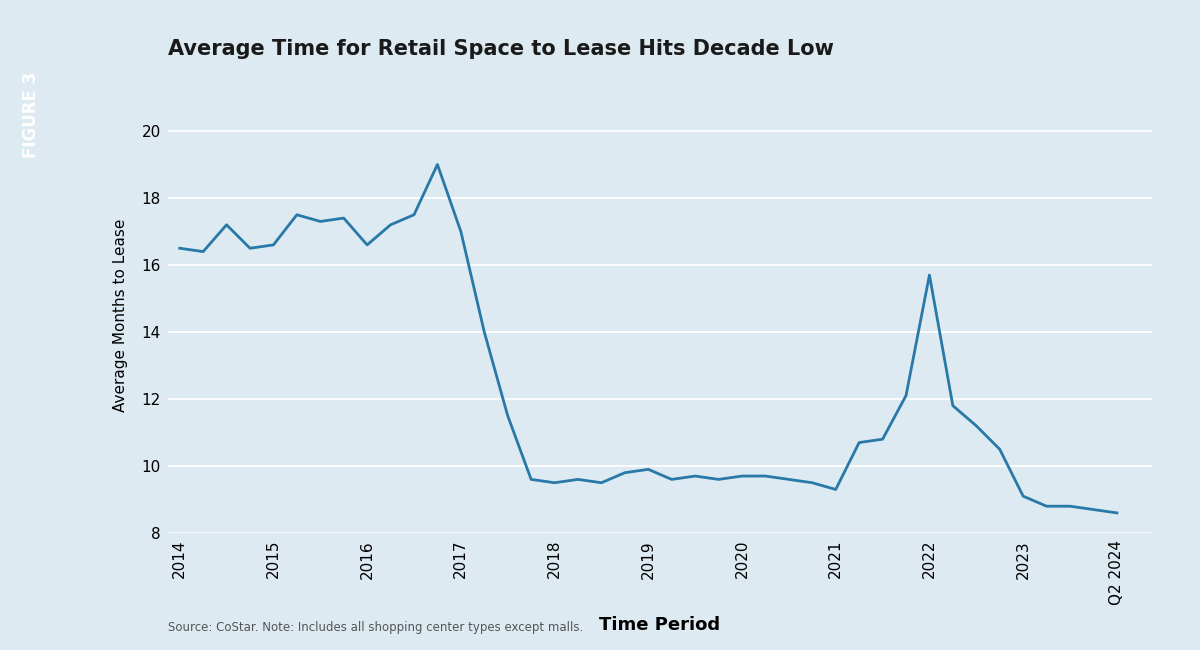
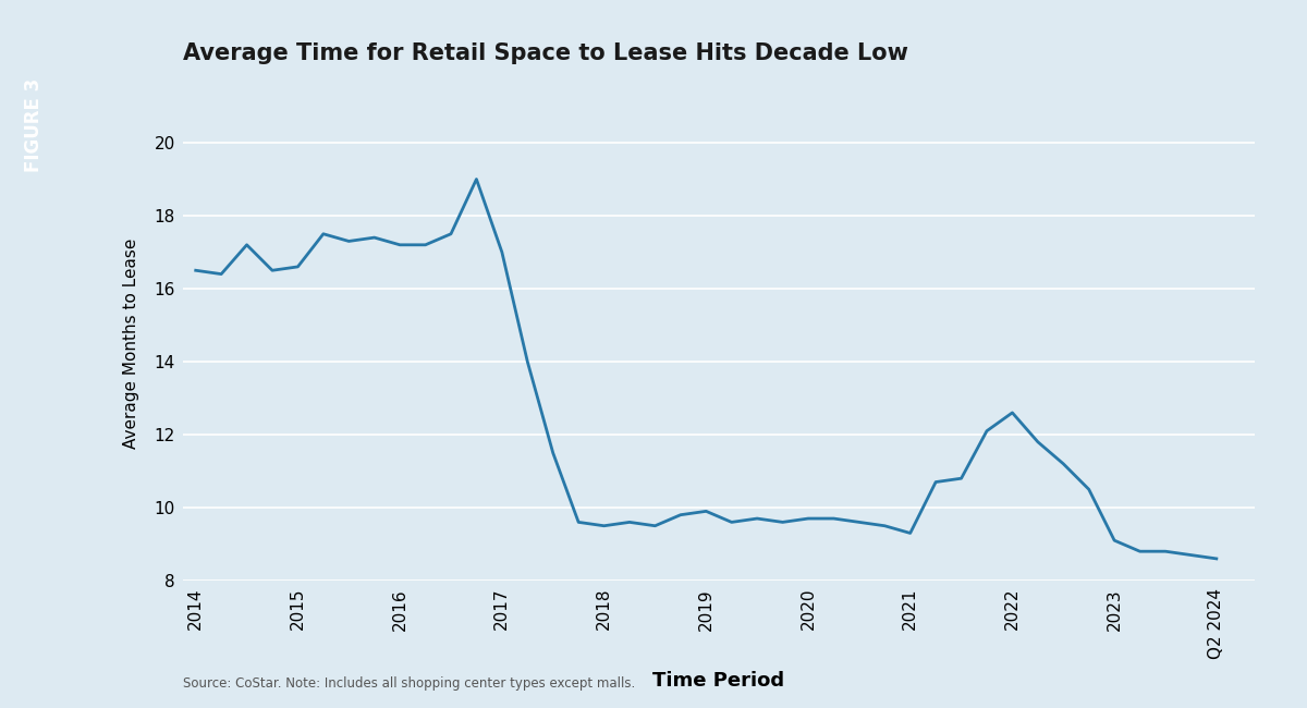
2016: 16.6 -> 17.2
2022: 15.7 -> 12.6
